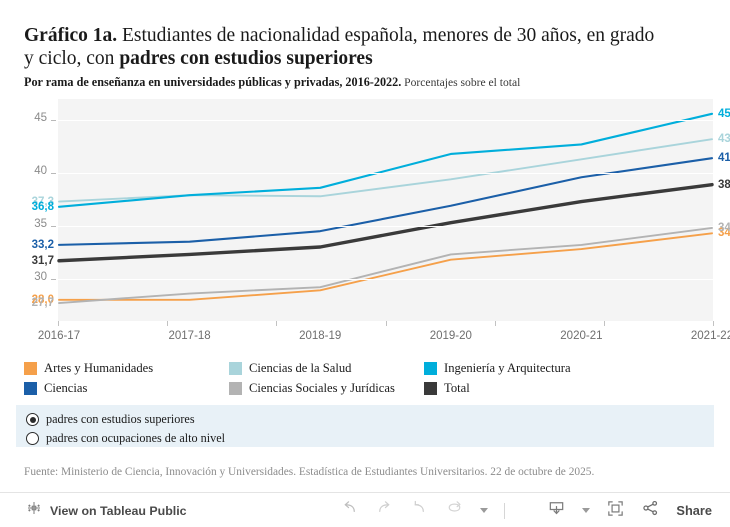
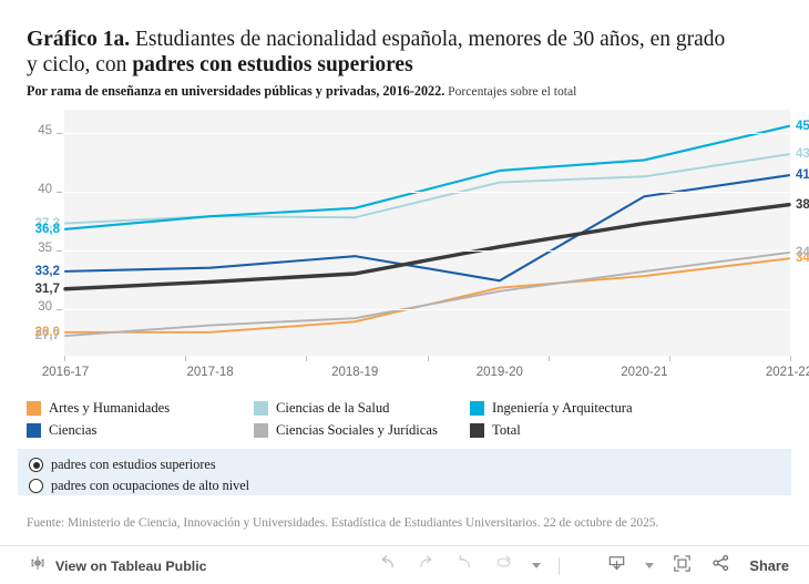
Ciencias de la Salud/2019-20: 39.4 -> 40.8
Ciencias/2019-20: 36.9 -> 32.4
Ciencias Sociales y Jurídicas/2019-20: 32.3 -> 31.5
